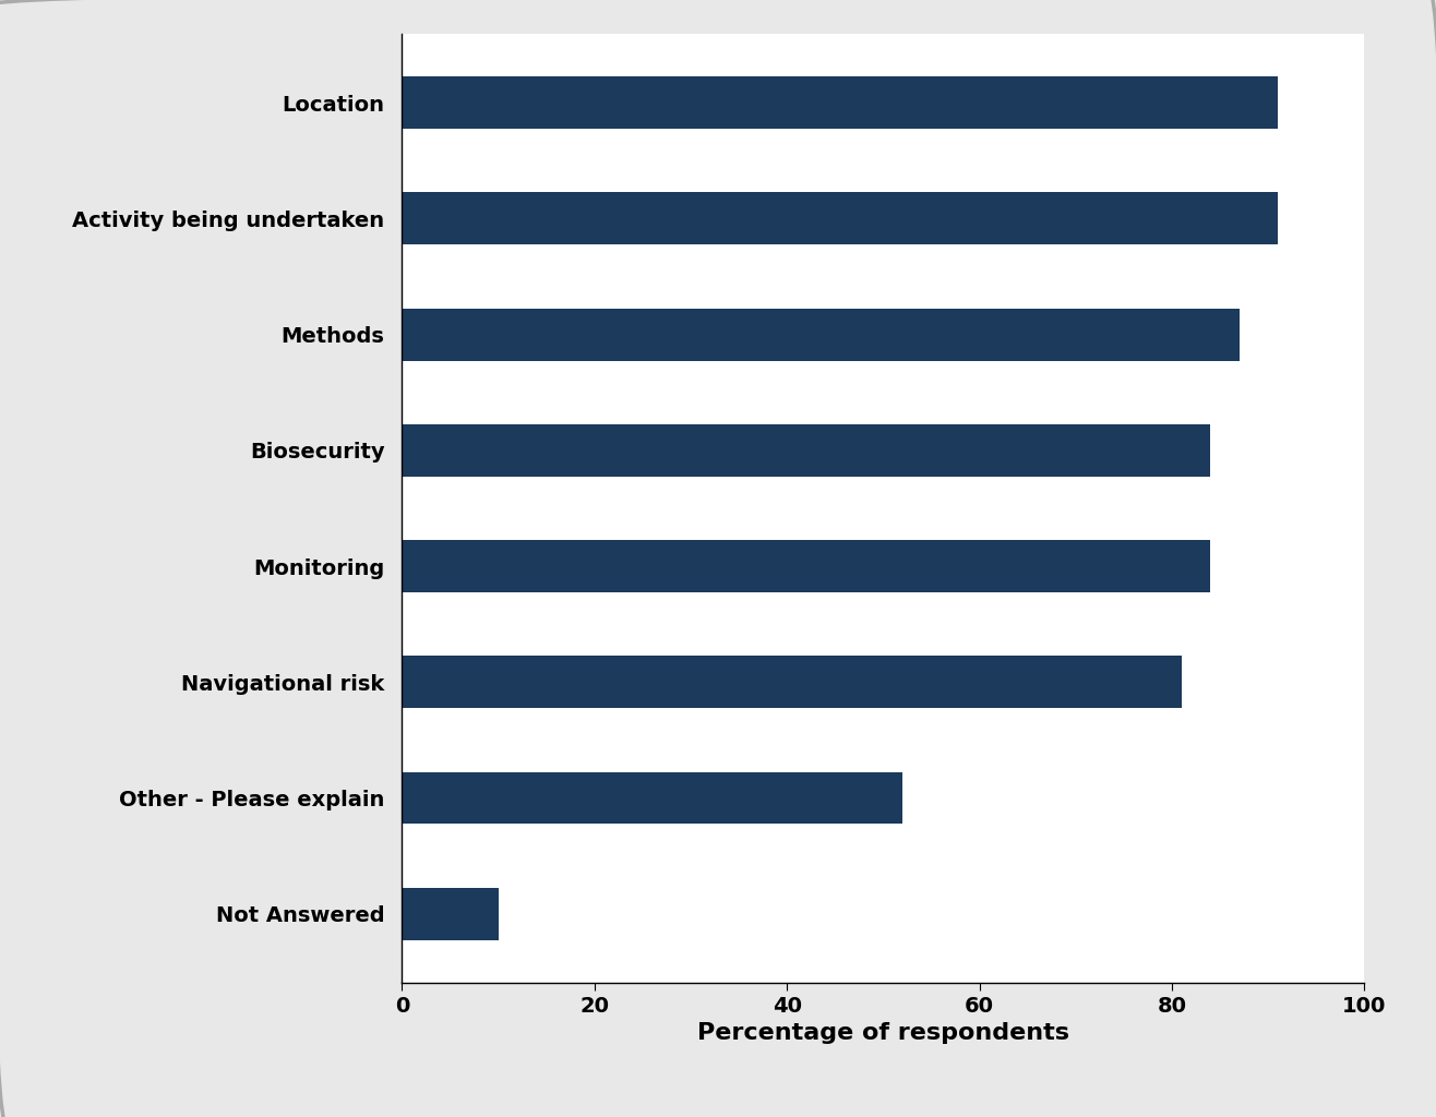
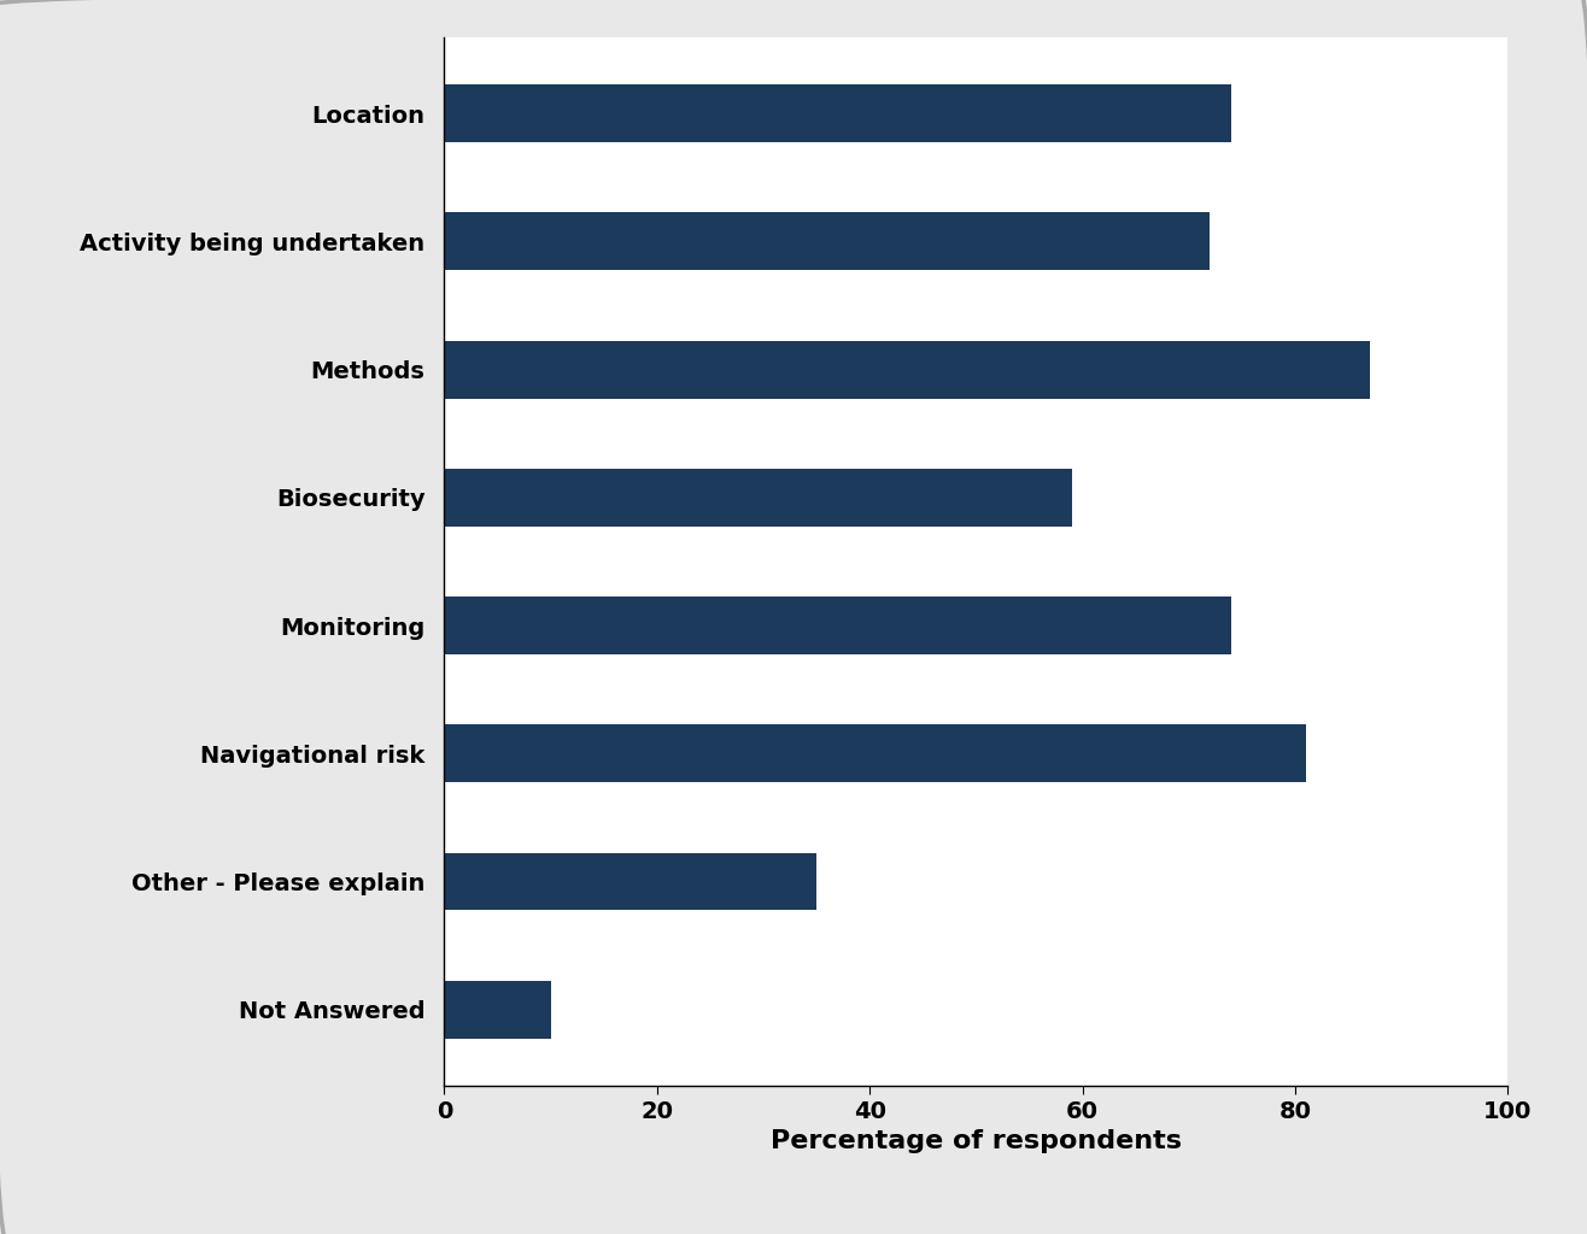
Location: 91 -> 74
Activity being undertaken: 91 -> 72
Biosecurity: 84 -> 59
Monitoring: 84 -> 74
Other - Please explain: 52 -> 35
